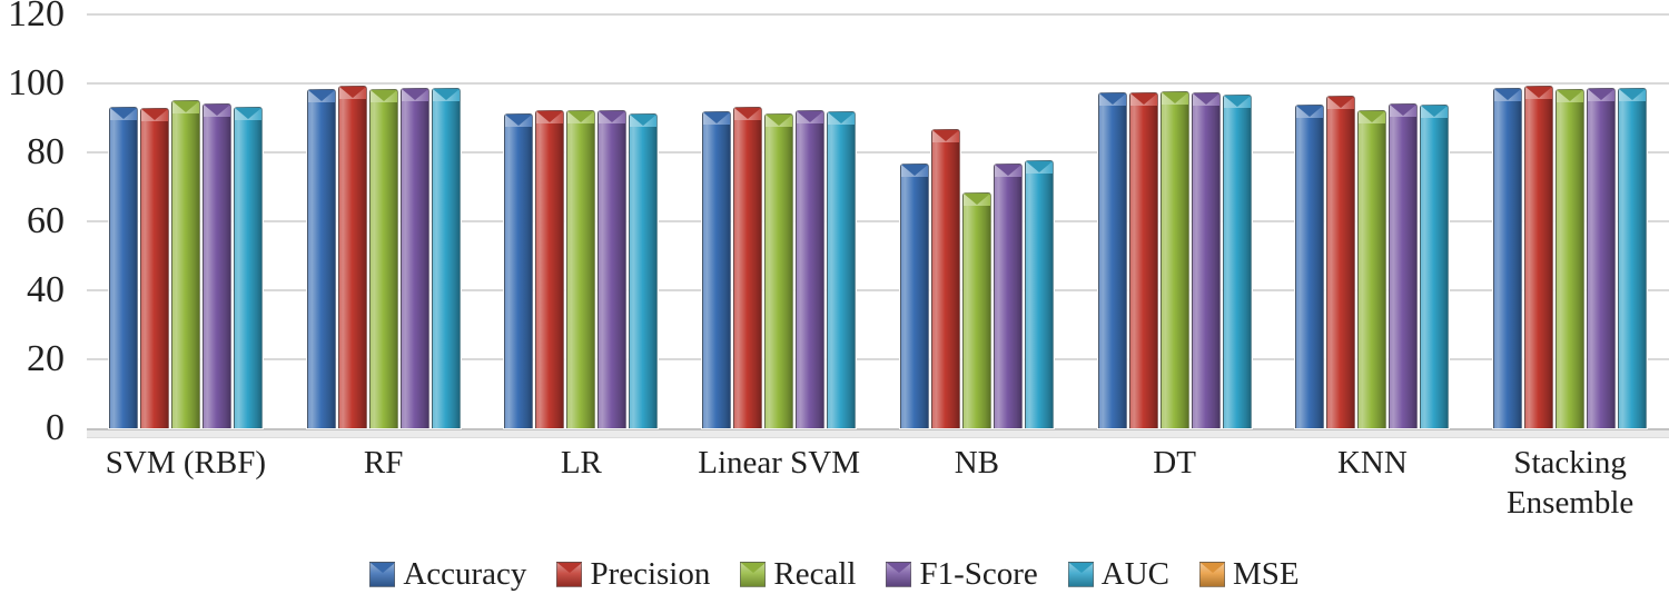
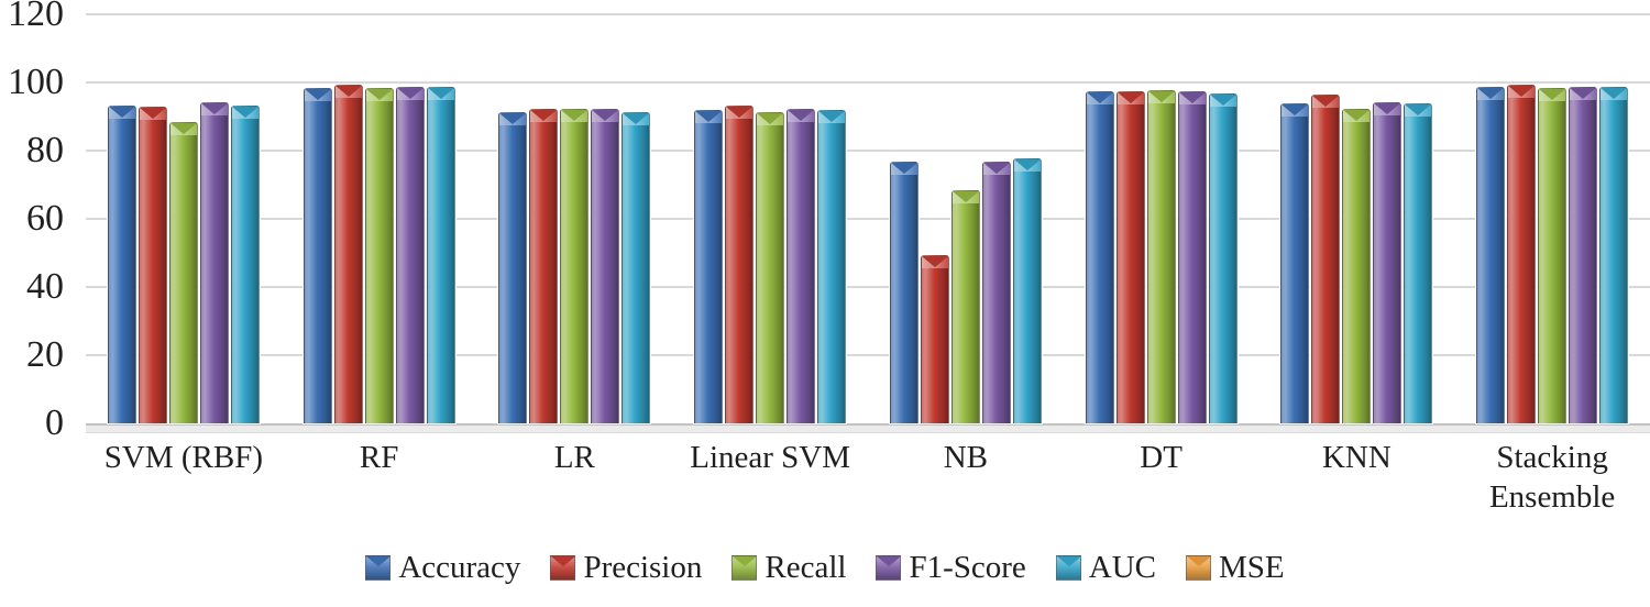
Recall/SVM (RBF): 95 -> 88
Precision/NB: 86 -> 49
